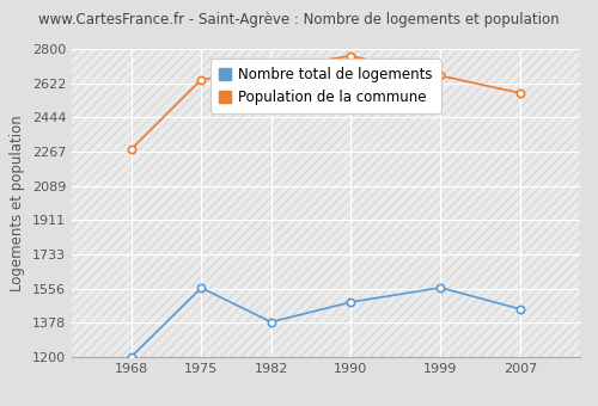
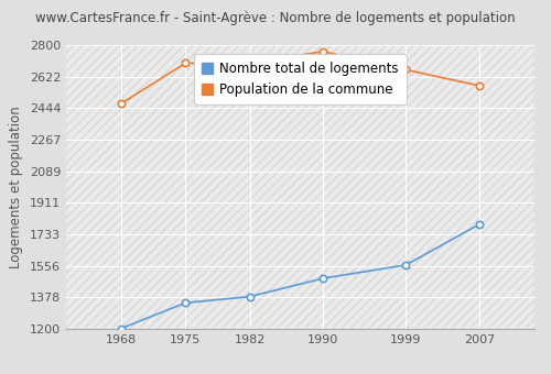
Population de la commune/1968: 2280 -> 2470
Nombre total de logements/1975: 1560 -> 1350
Population de la commune/1975: 2640 -> 2700
Nombre total de logements/2007: 1450 -> 1790
